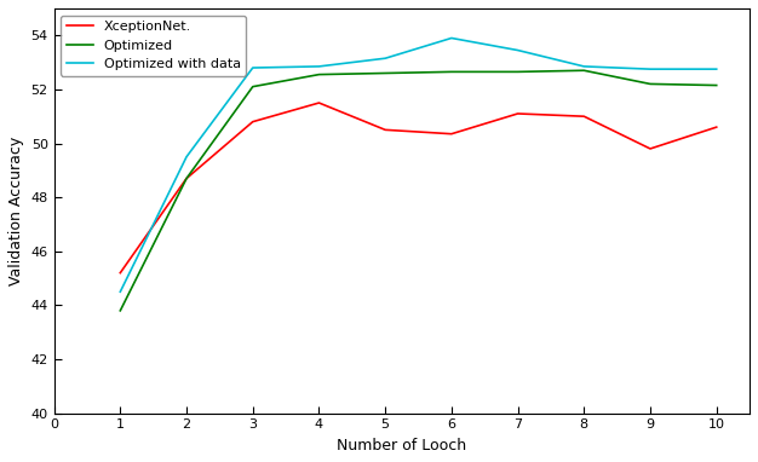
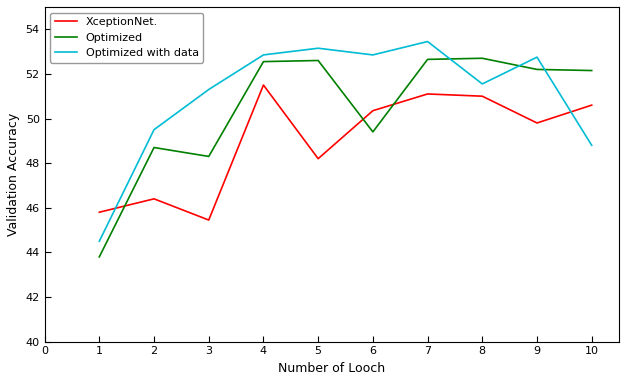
XceptionNet./1: 45.20 -> 45.80
XceptionNet./2: 48.70 -> 46.40
XceptionNet./3: 50.80 -> 45.45
Optimized/3: 52.10 -> 48.30
Optimized with data/3: 52.80 -> 51.30
XceptionNet./5: 50.50 -> 48.20
Optimized/6: 52.65 -> 49.40
Optimized with data/6: 53.90 -> 52.85
Optimized with data/8: 52.85 -> 51.55
Optimized with data/10: 52.75 -> 48.80
